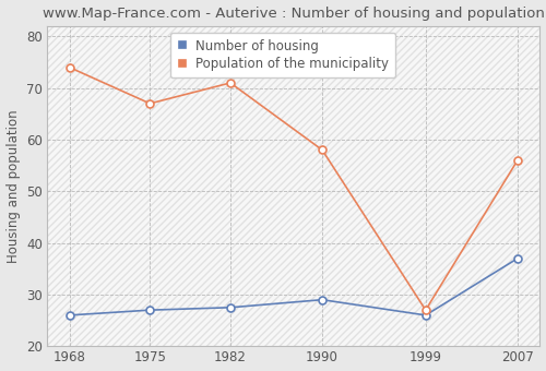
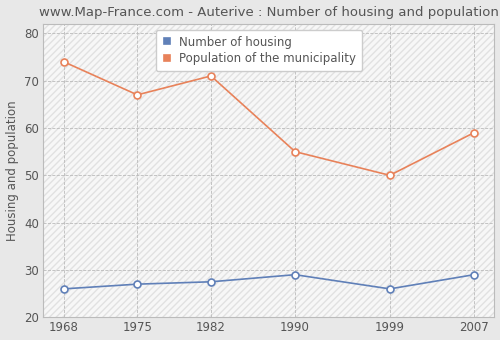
Population of the municipality/1990: 58 -> 55
Population of the municipality/1999: 27 -> 50
Number of housing/2007: 37.0 -> 29.0
Population of the municipality/2007: 56 -> 59
